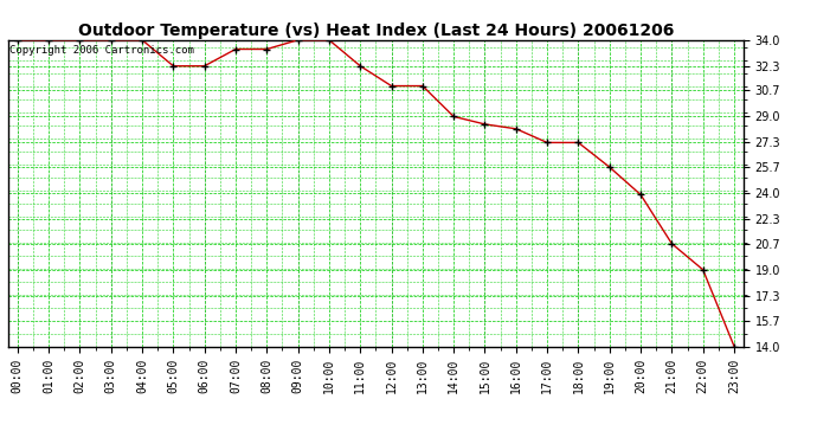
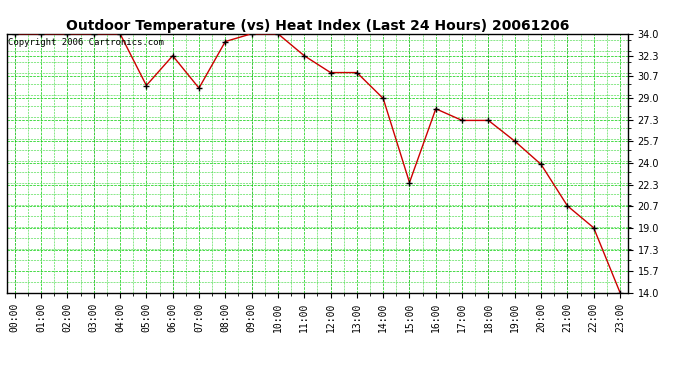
05:00: 32.3 -> 30.0
07:00: 33.4 -> 29.8
15:00: 28.5 -> 22.5
